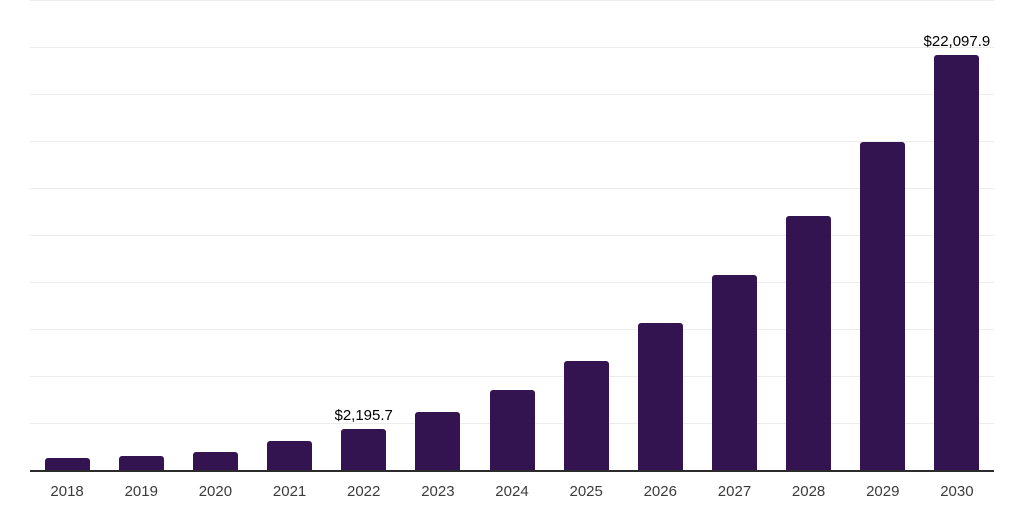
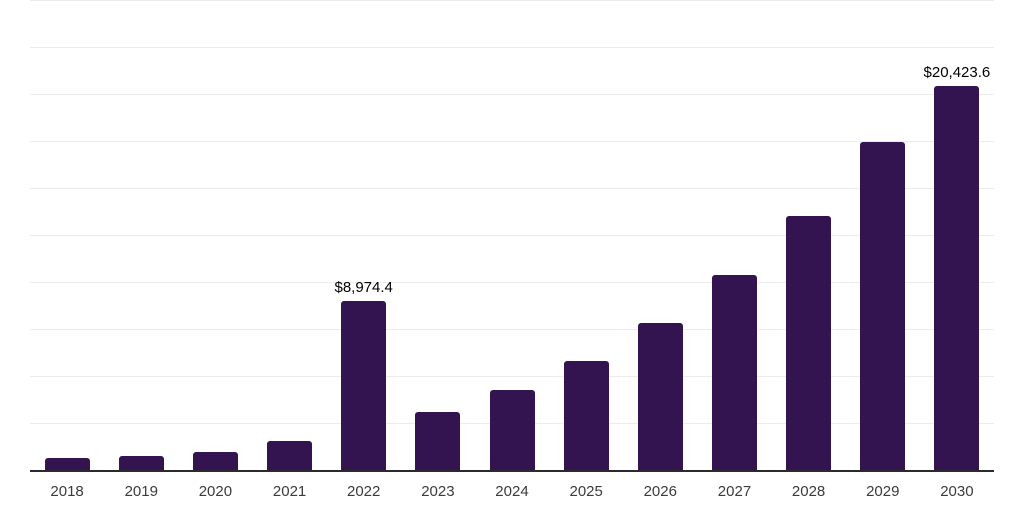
2022: $2,195.7 -> $8,974.4
2030: $22,097.9 -> $20,423.6
